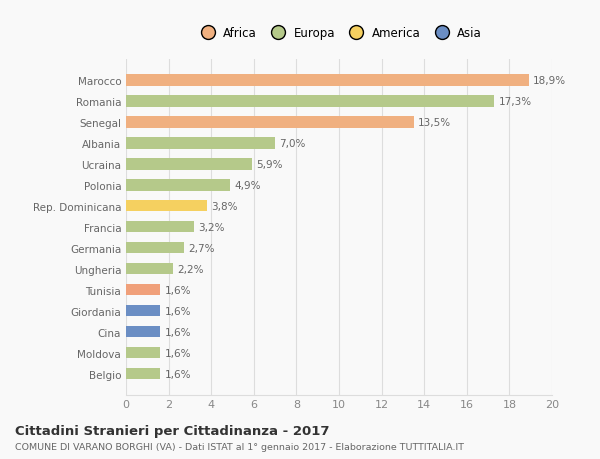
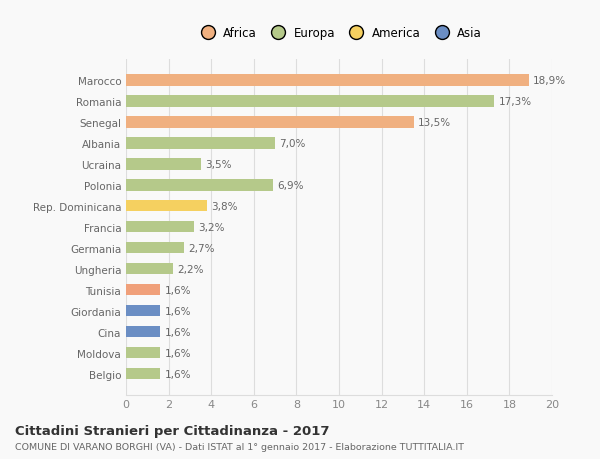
Ucraina: 5,9% -> 3,5%
Polonia: 4,9% -> 6,9%
